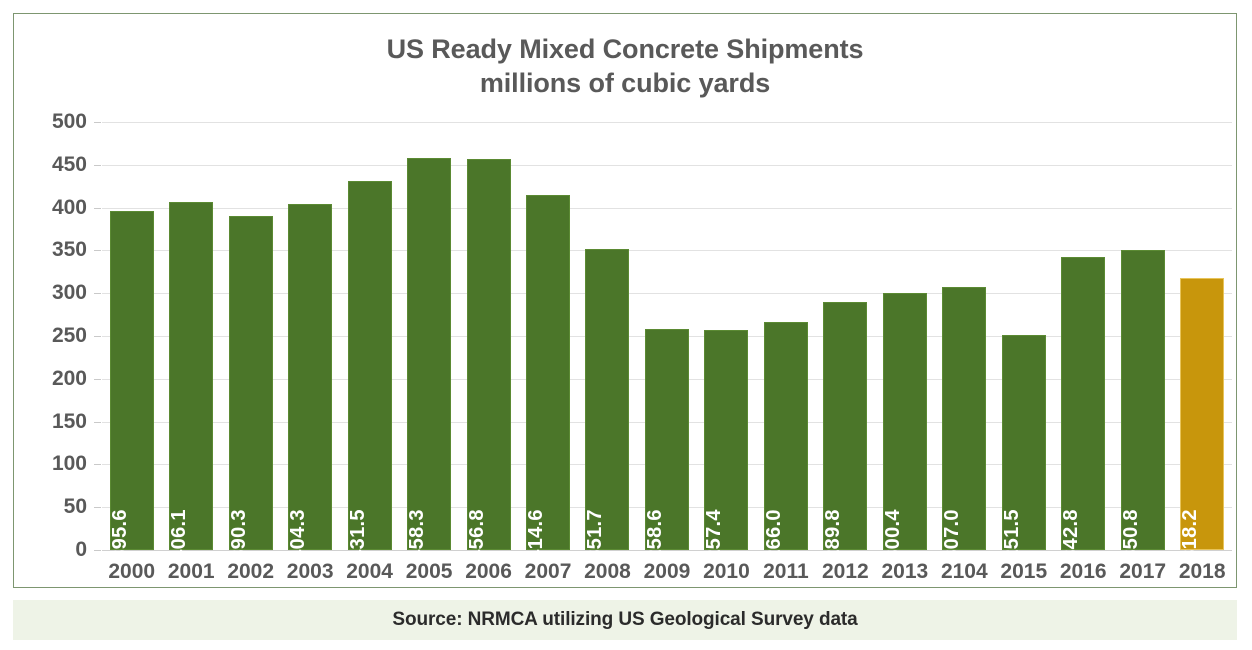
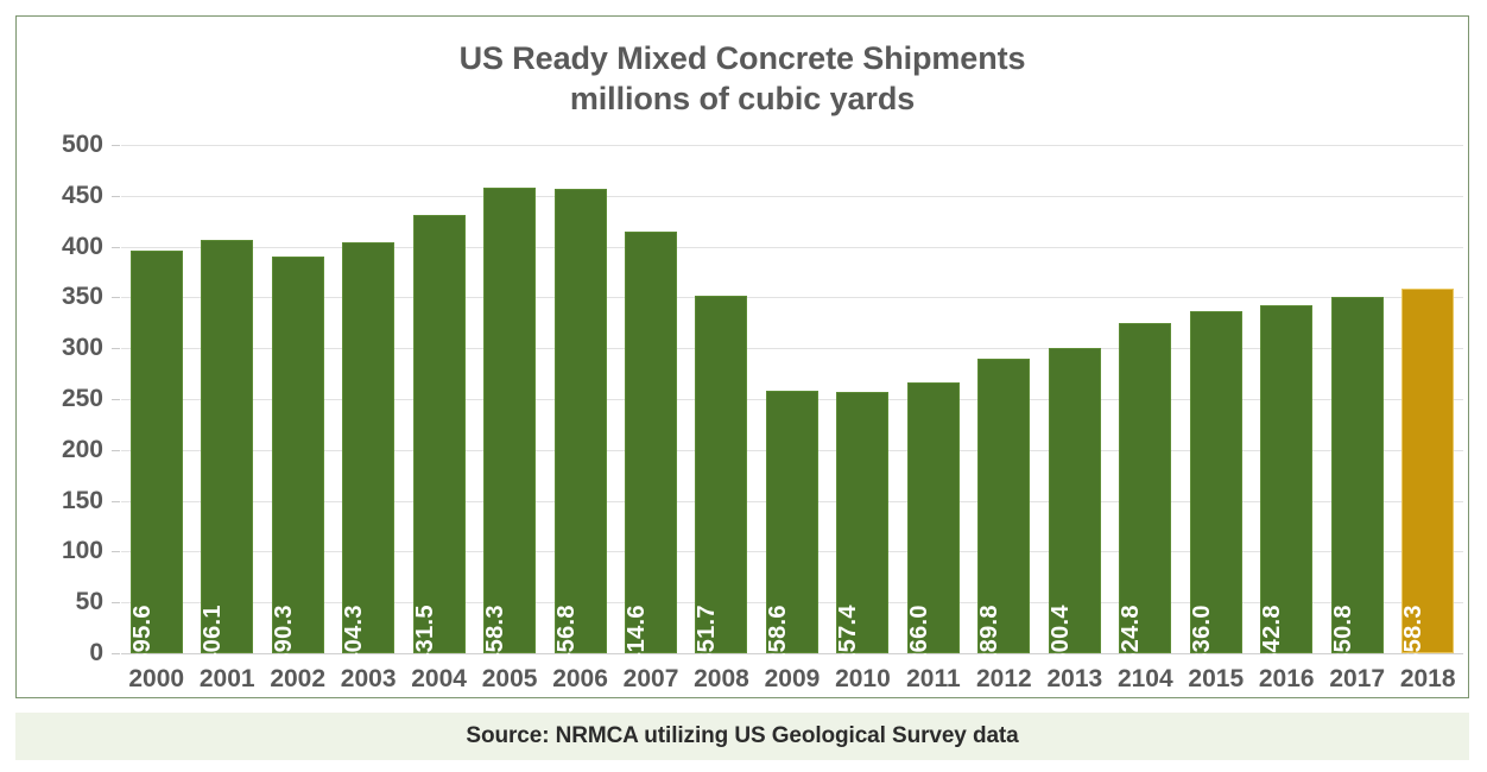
2104: 307.0 -> 324.8
2015: 251.5 -> 336.0
2018: 318.2 -> 358.3
